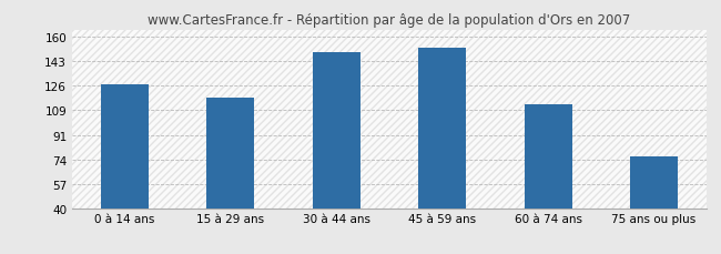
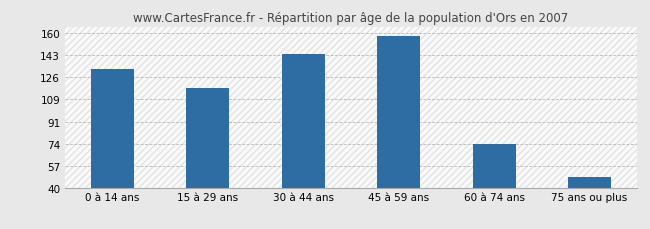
0 à 14 ans: 127 -> 132
30 à 44 ans: 149 -> 144
45 à 59 ans: 152 -> 158
60 à 74 ans: 113 -> 74
75 ans ou plus: 76 -> 48
